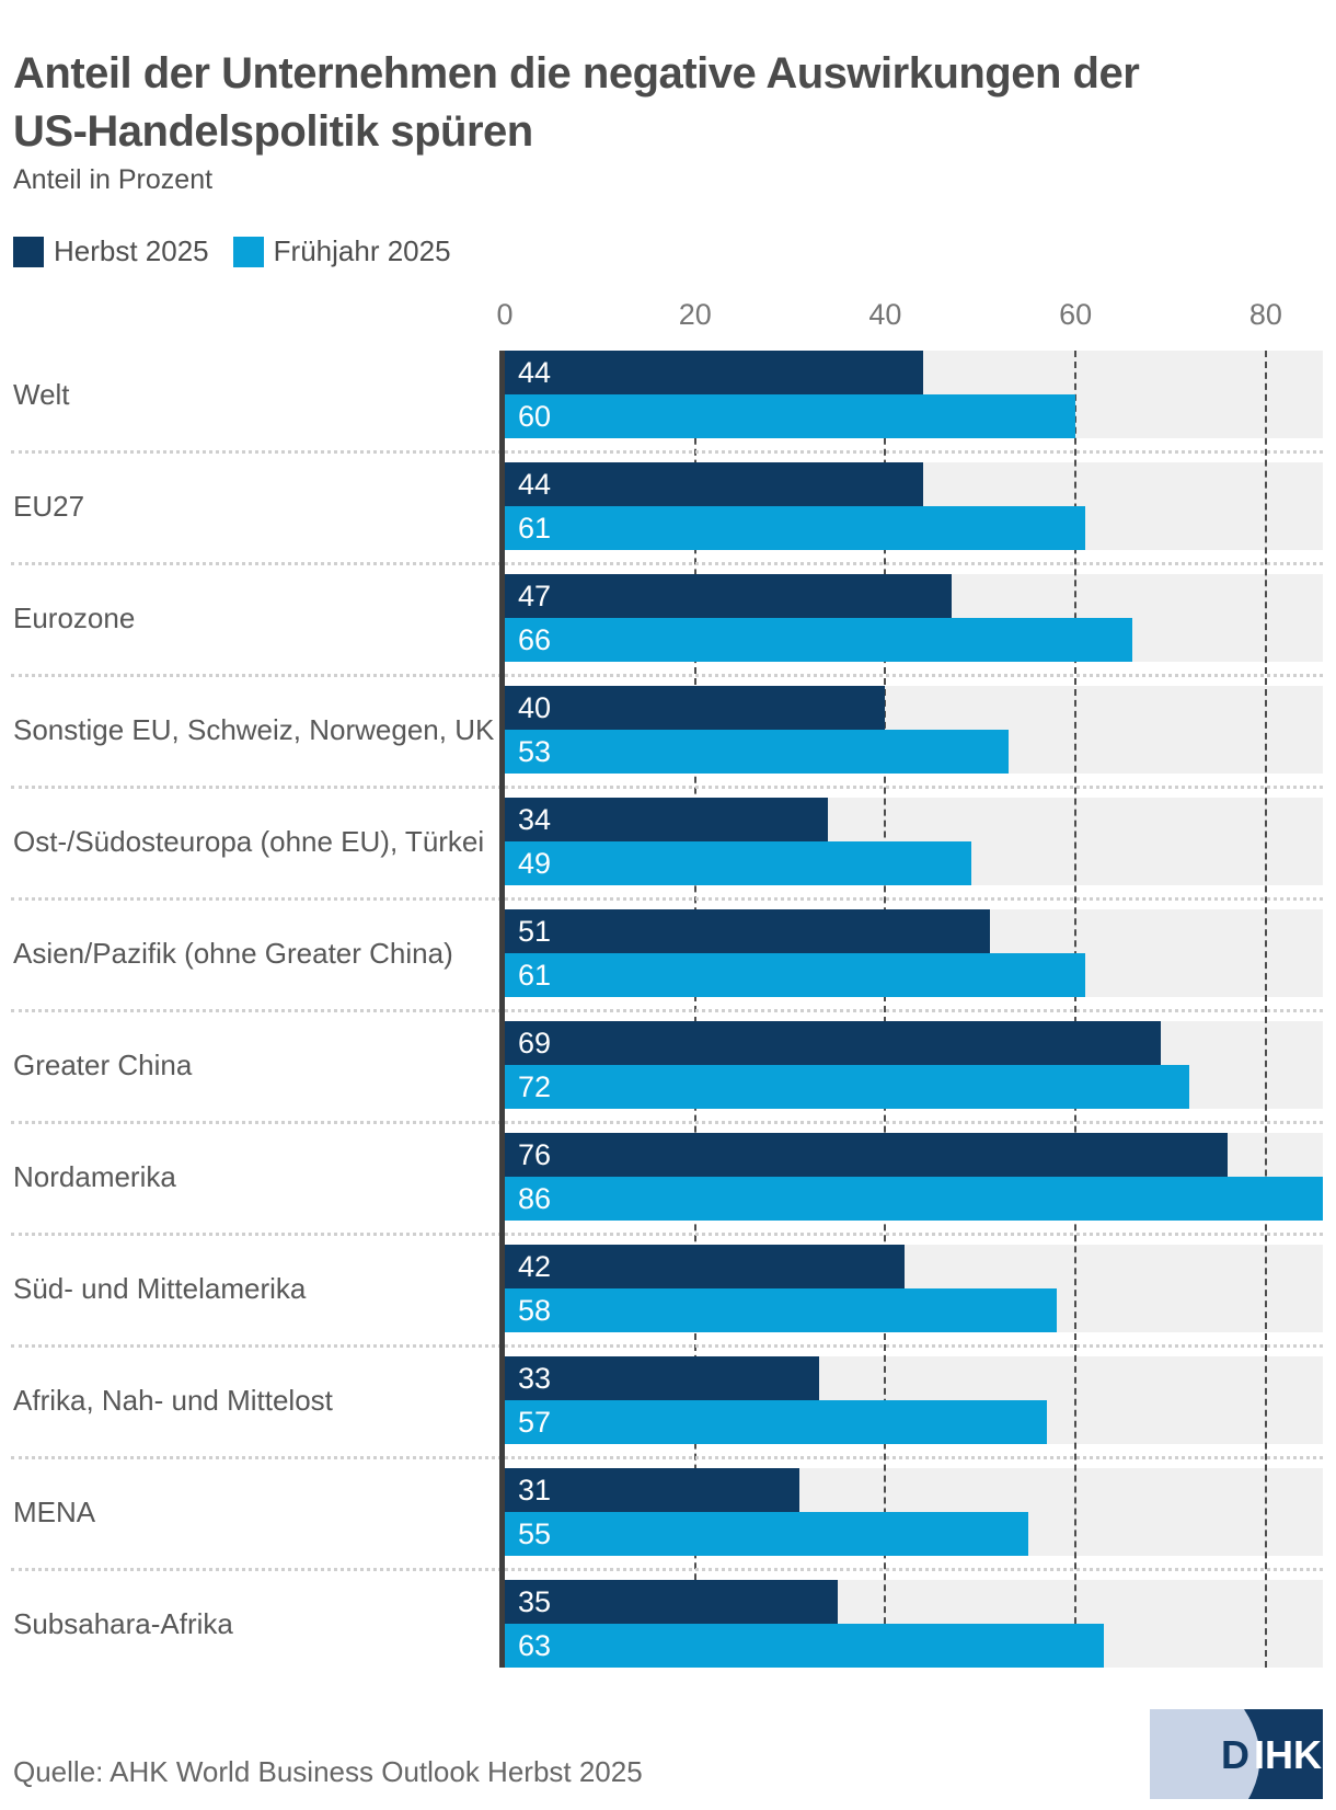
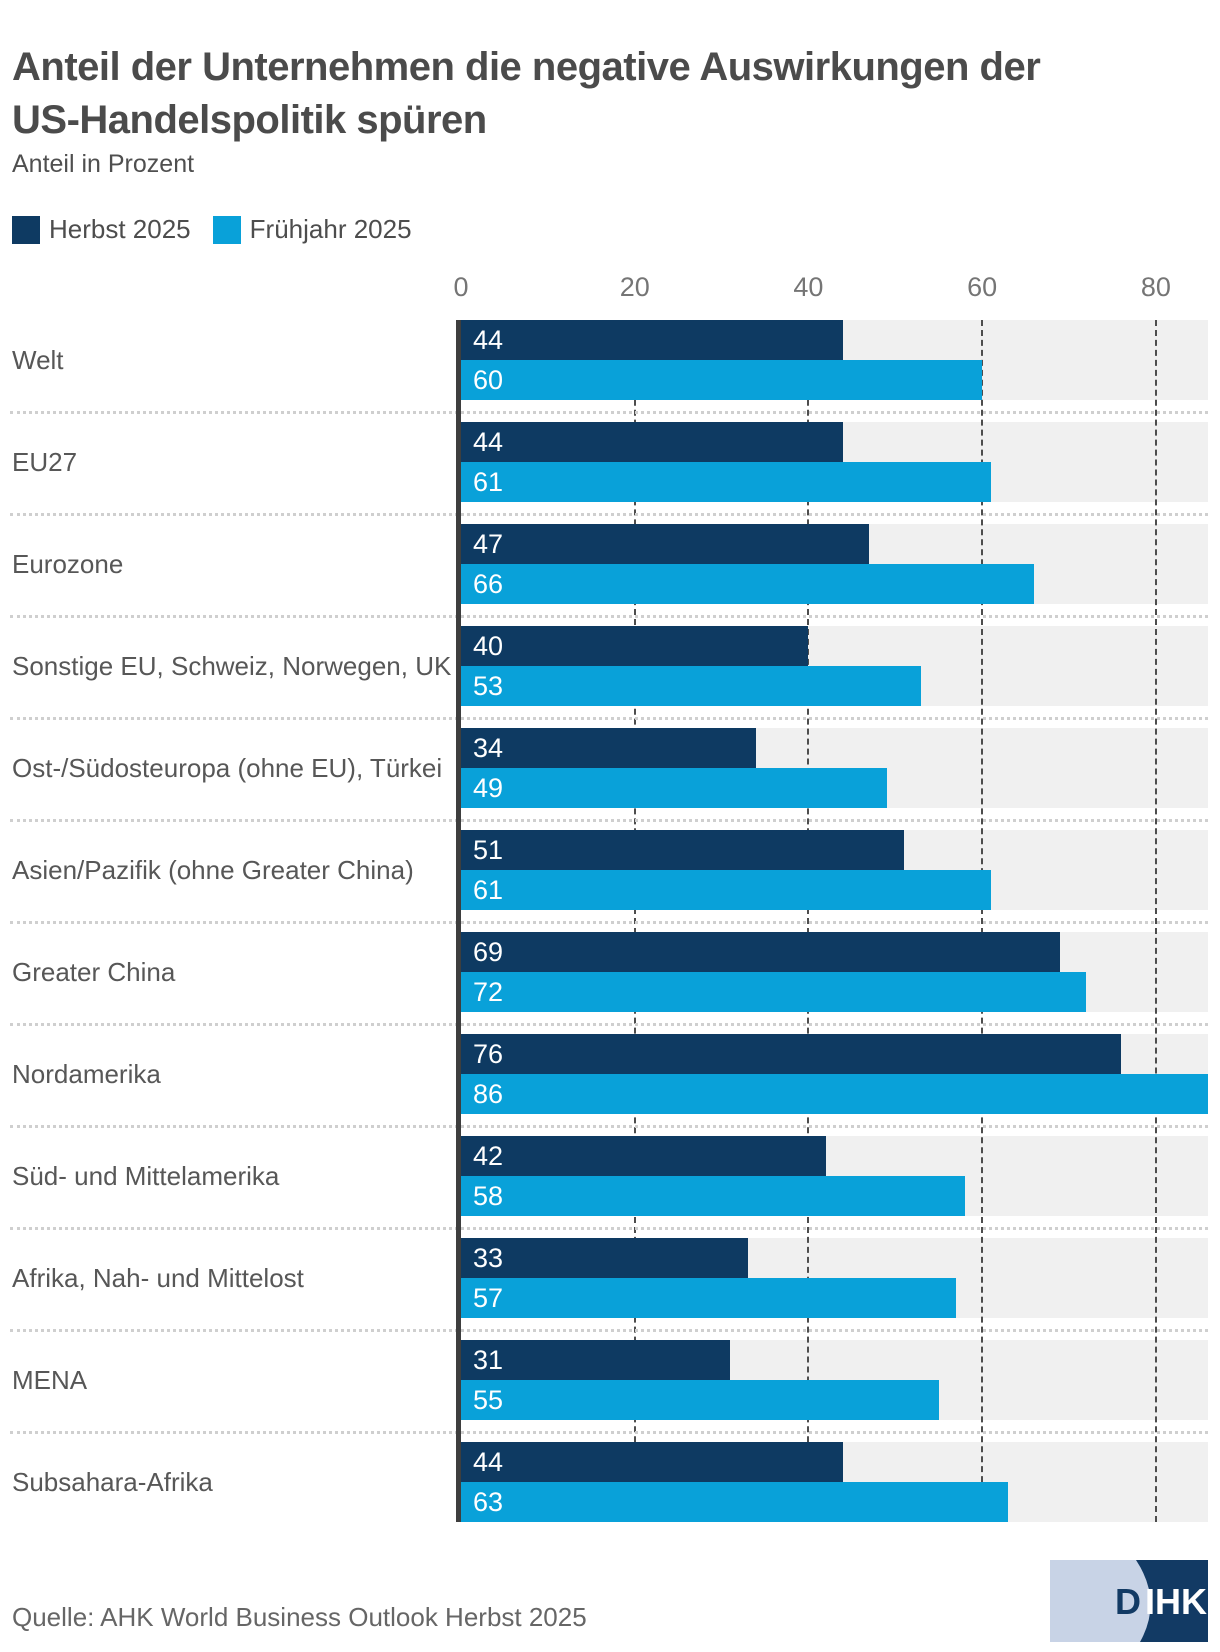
Herbst 2025/Subsahara-Afrika: 35 -> 44
